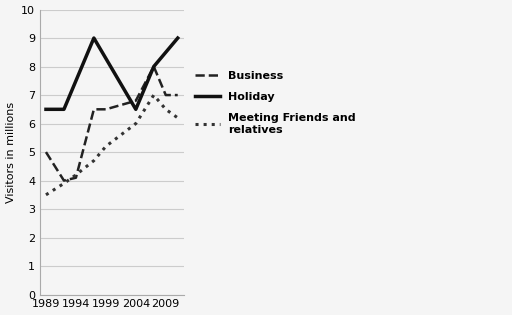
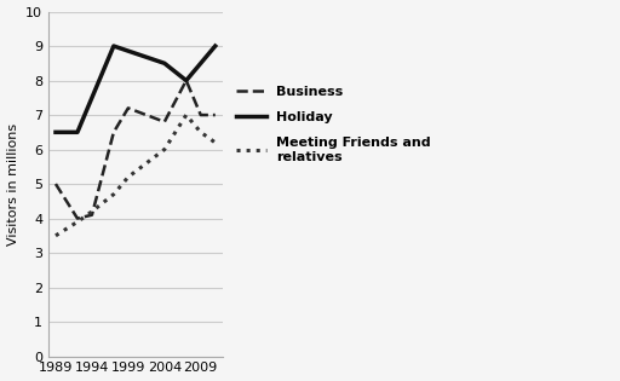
Business/1999: 6.5 -> 7.2
Holiday/2004: 6.5 -> 8.5
